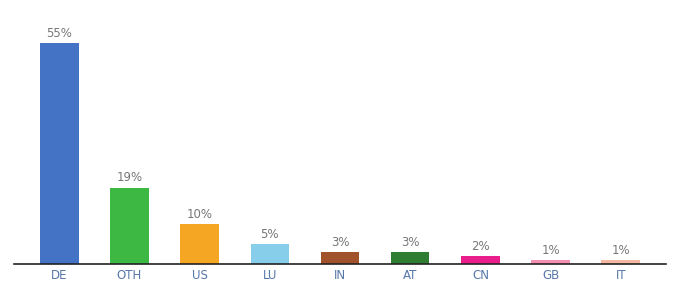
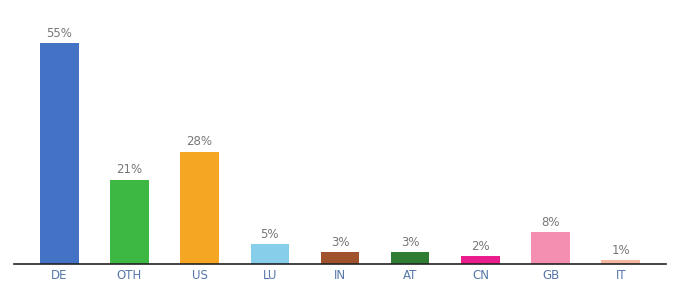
OTH: 19% -> 21%
US: 10% -> 28%
GB: 1% -> 8%
